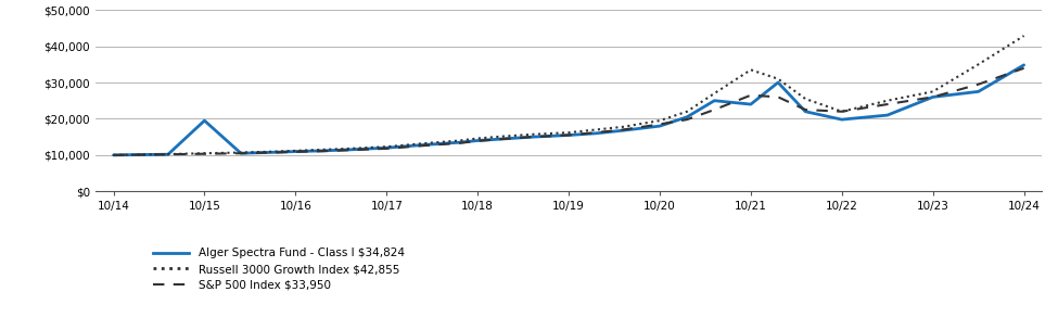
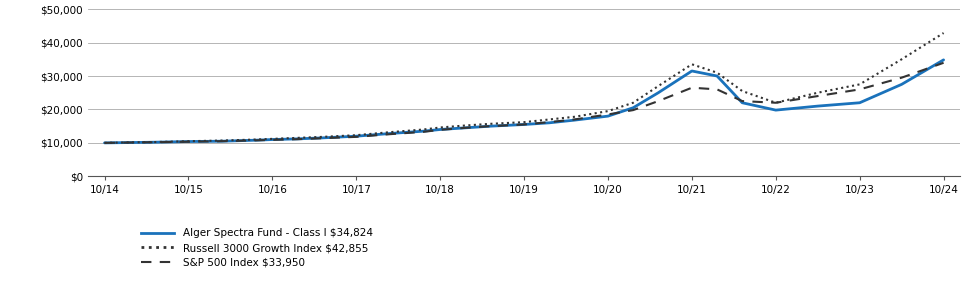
Alger Spectra Fund - Class I $34,824/10/15: $19,500 -> $10,400
Alger Spectra Fund - Class I $34,824/10/21: $24,000 -> $31,500
Alger Spectra Fund - Class I $34,824/10/23: $26,000 -> $22,000
